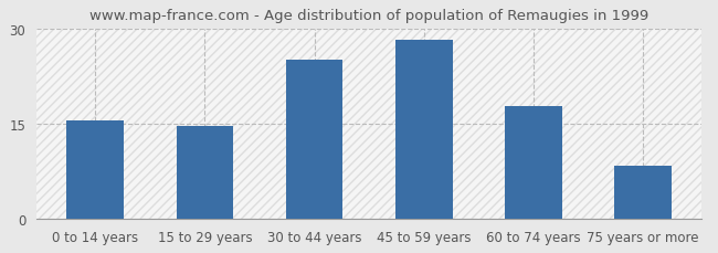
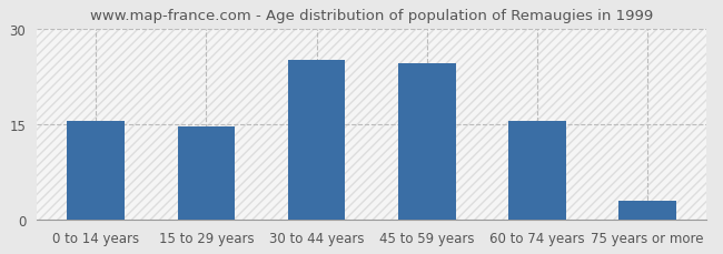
45 to 59 years: 28.2 -> 24.5
60 to 74 years: 17.8 -> 15.5
75 years or more: 8.4 -> 3.0
